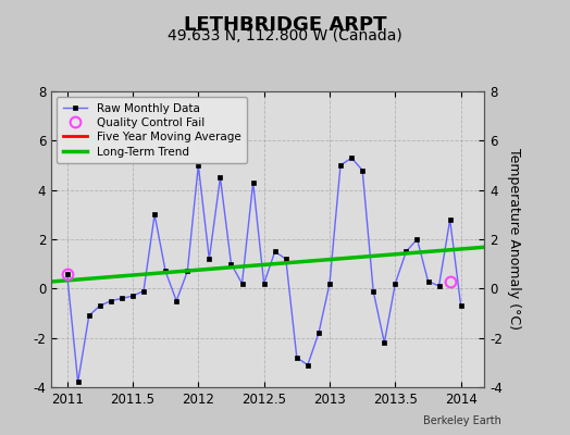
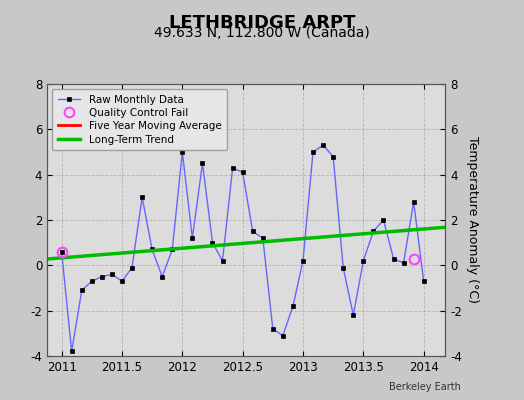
2011.5: -0.3 -> -0.7
2012.5: 0.2 -> 4.1
